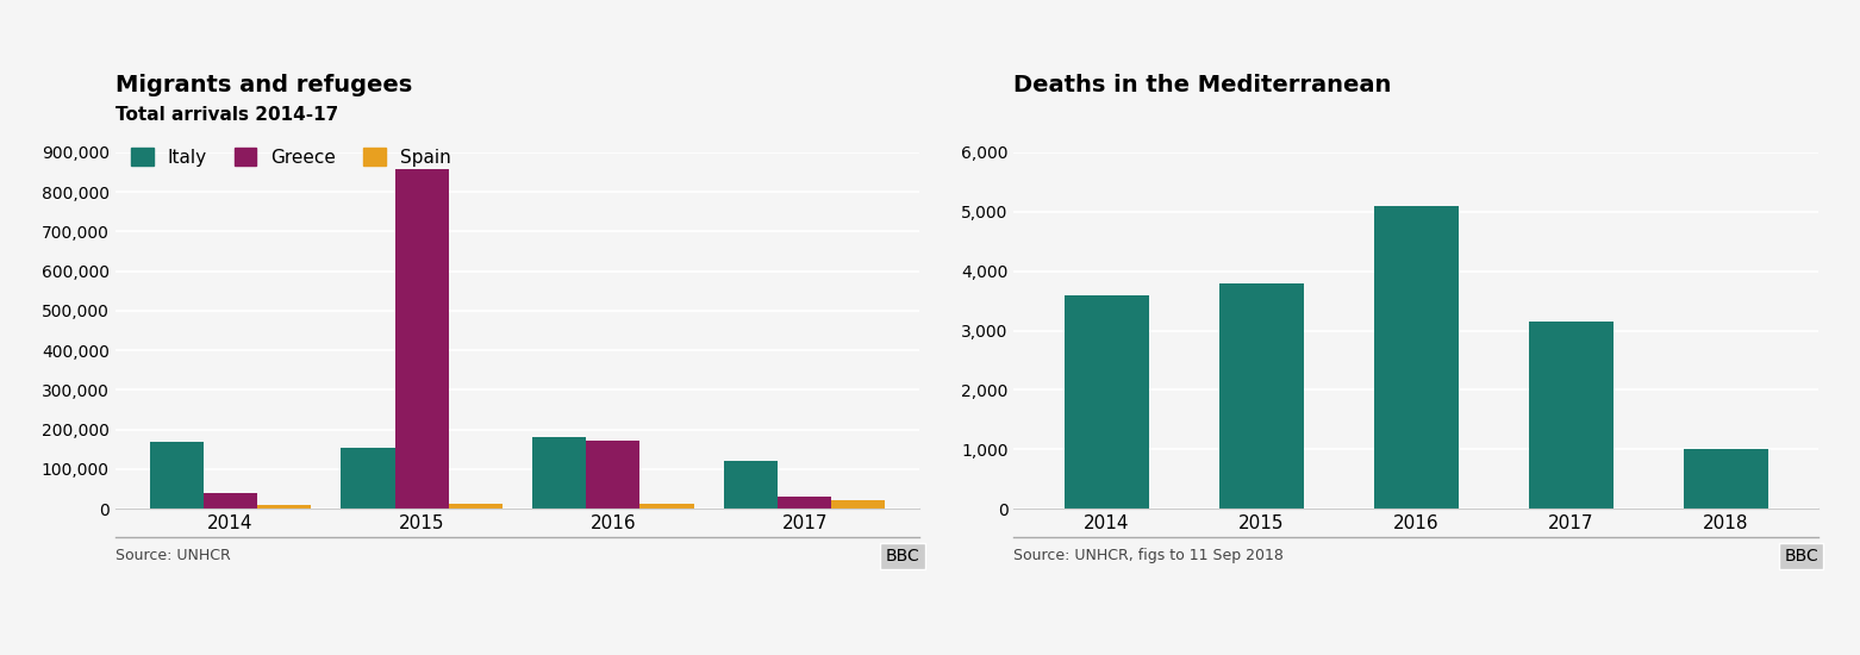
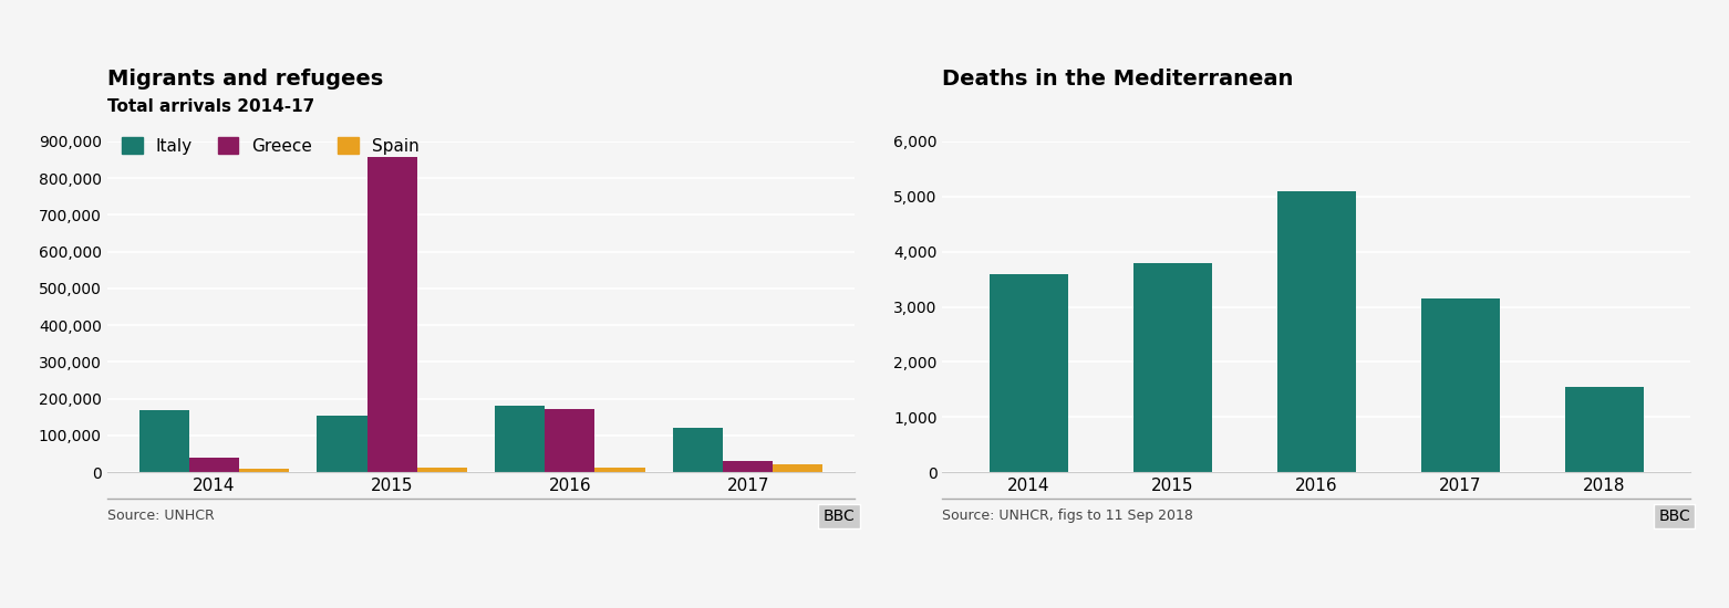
2018: 1,000 -> 1,550
